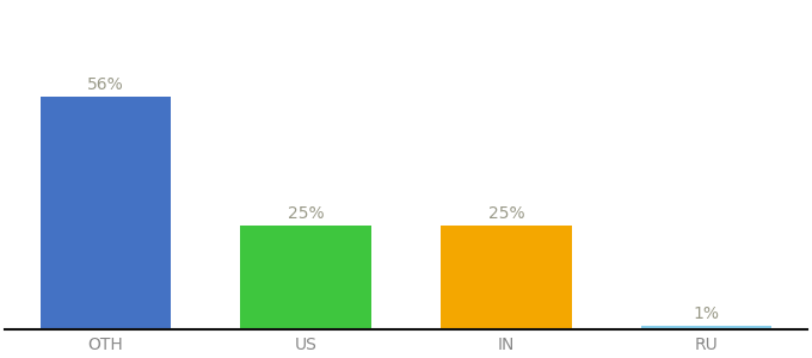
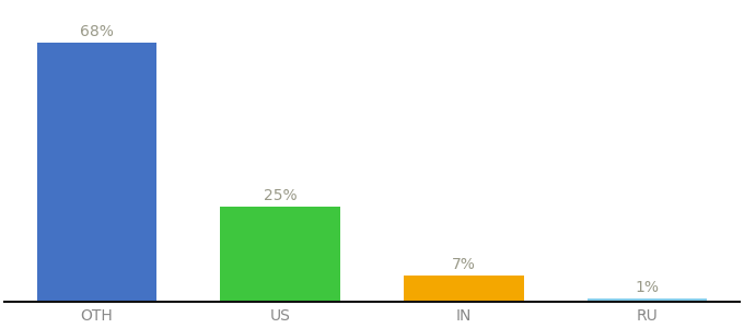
OTH: 56% -> 68%
IN: 25% -> 7%
